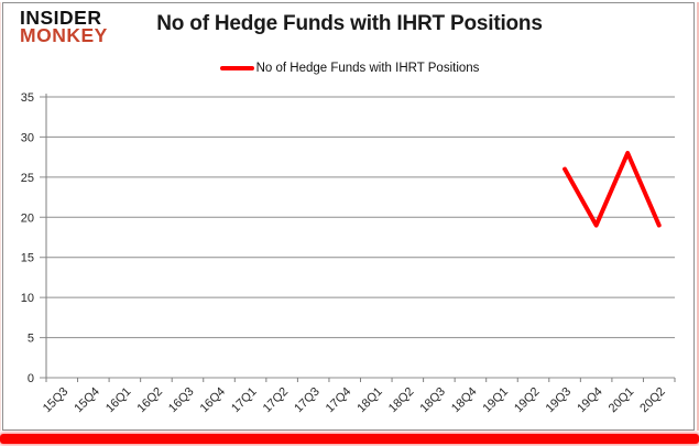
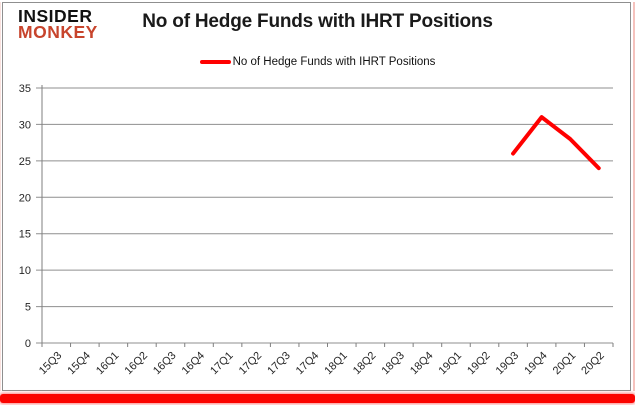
19Q4: 19 -> 31
20Q2: 19 -> 24
